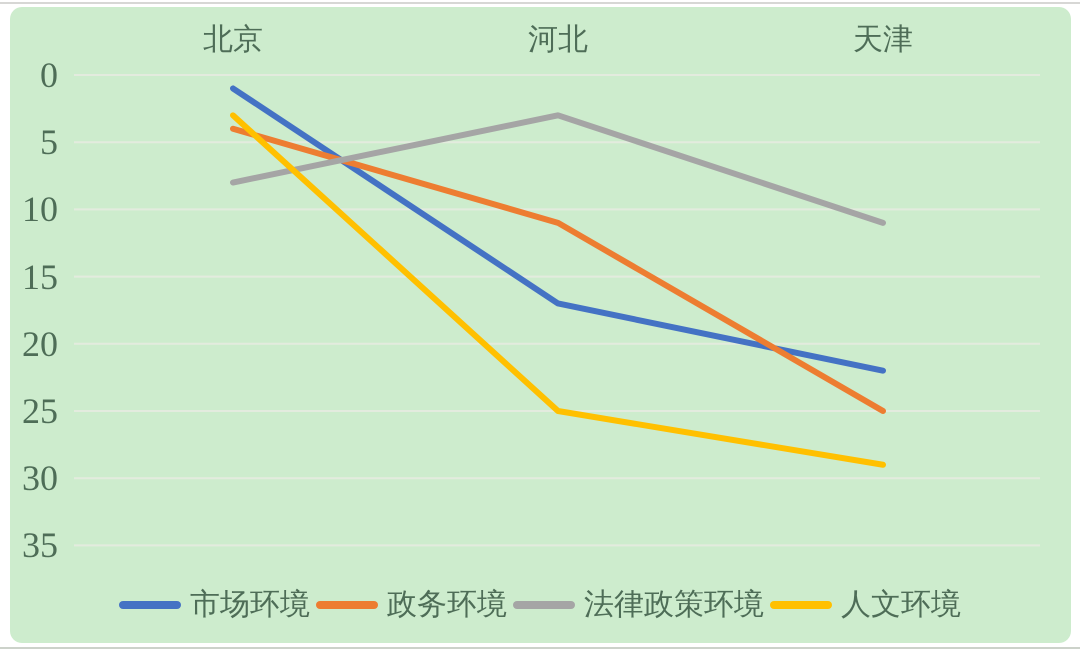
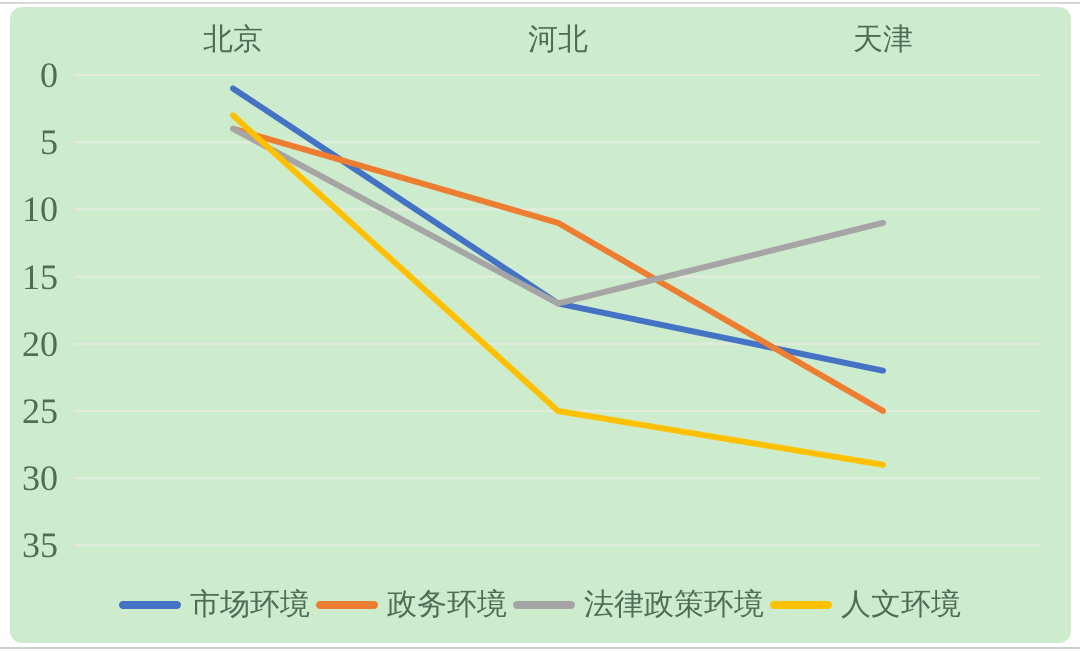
法律政策环境/北京: 8 -> 4
法律政策环境/河北: 3 -> 17
